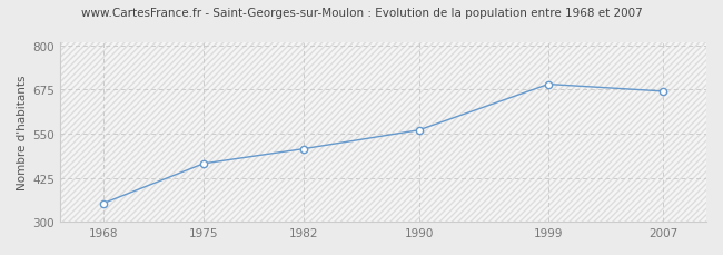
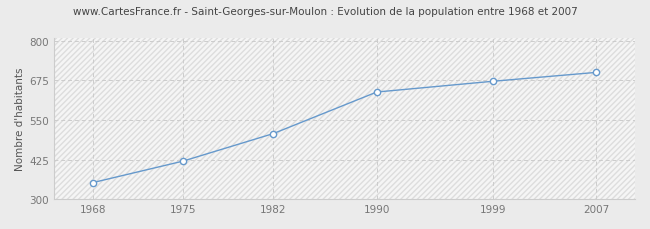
1975: 465 -> 420
1990: 560 -> 638
1999: 690 -> 672
2007: 670 -> 700
